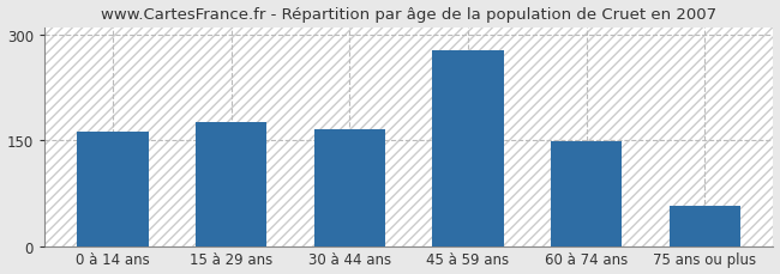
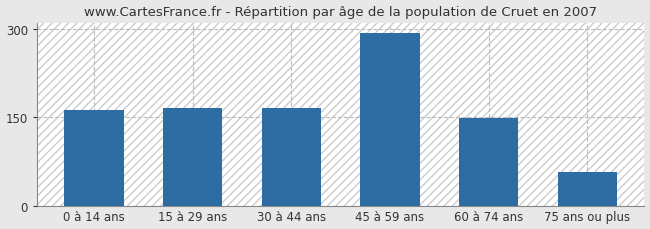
15 à 29 ans: 176 -> 165
45 à 59 ans: 278 -> 292
